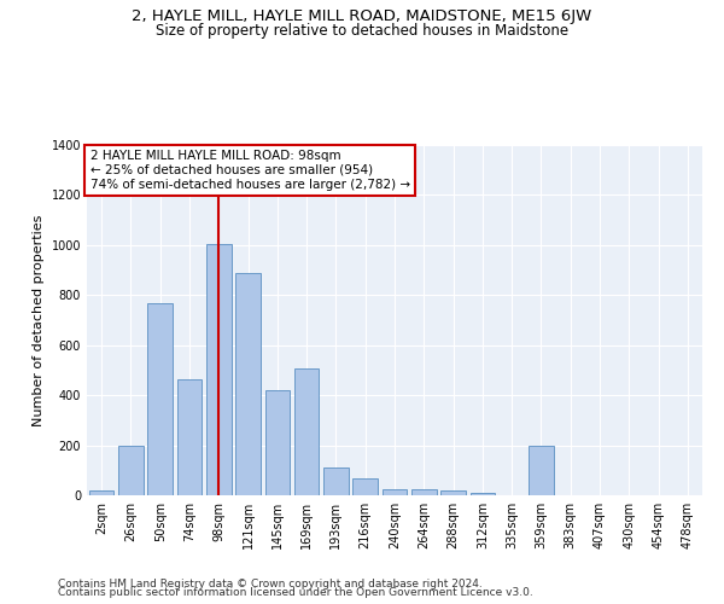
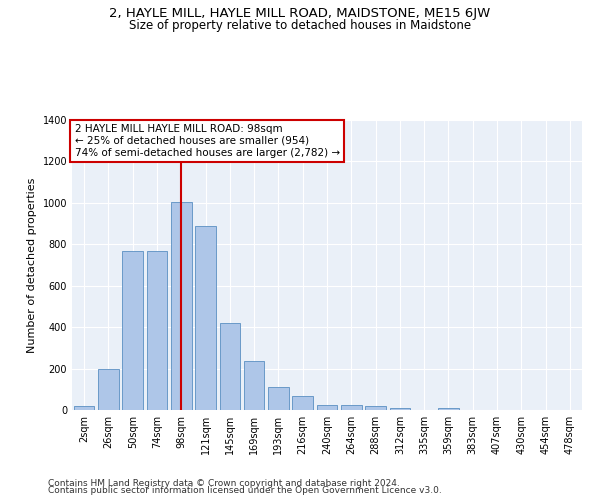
74sqm: 465 -> 770
169sqm: 505 -> 235
359sqm: 200 -> 10
